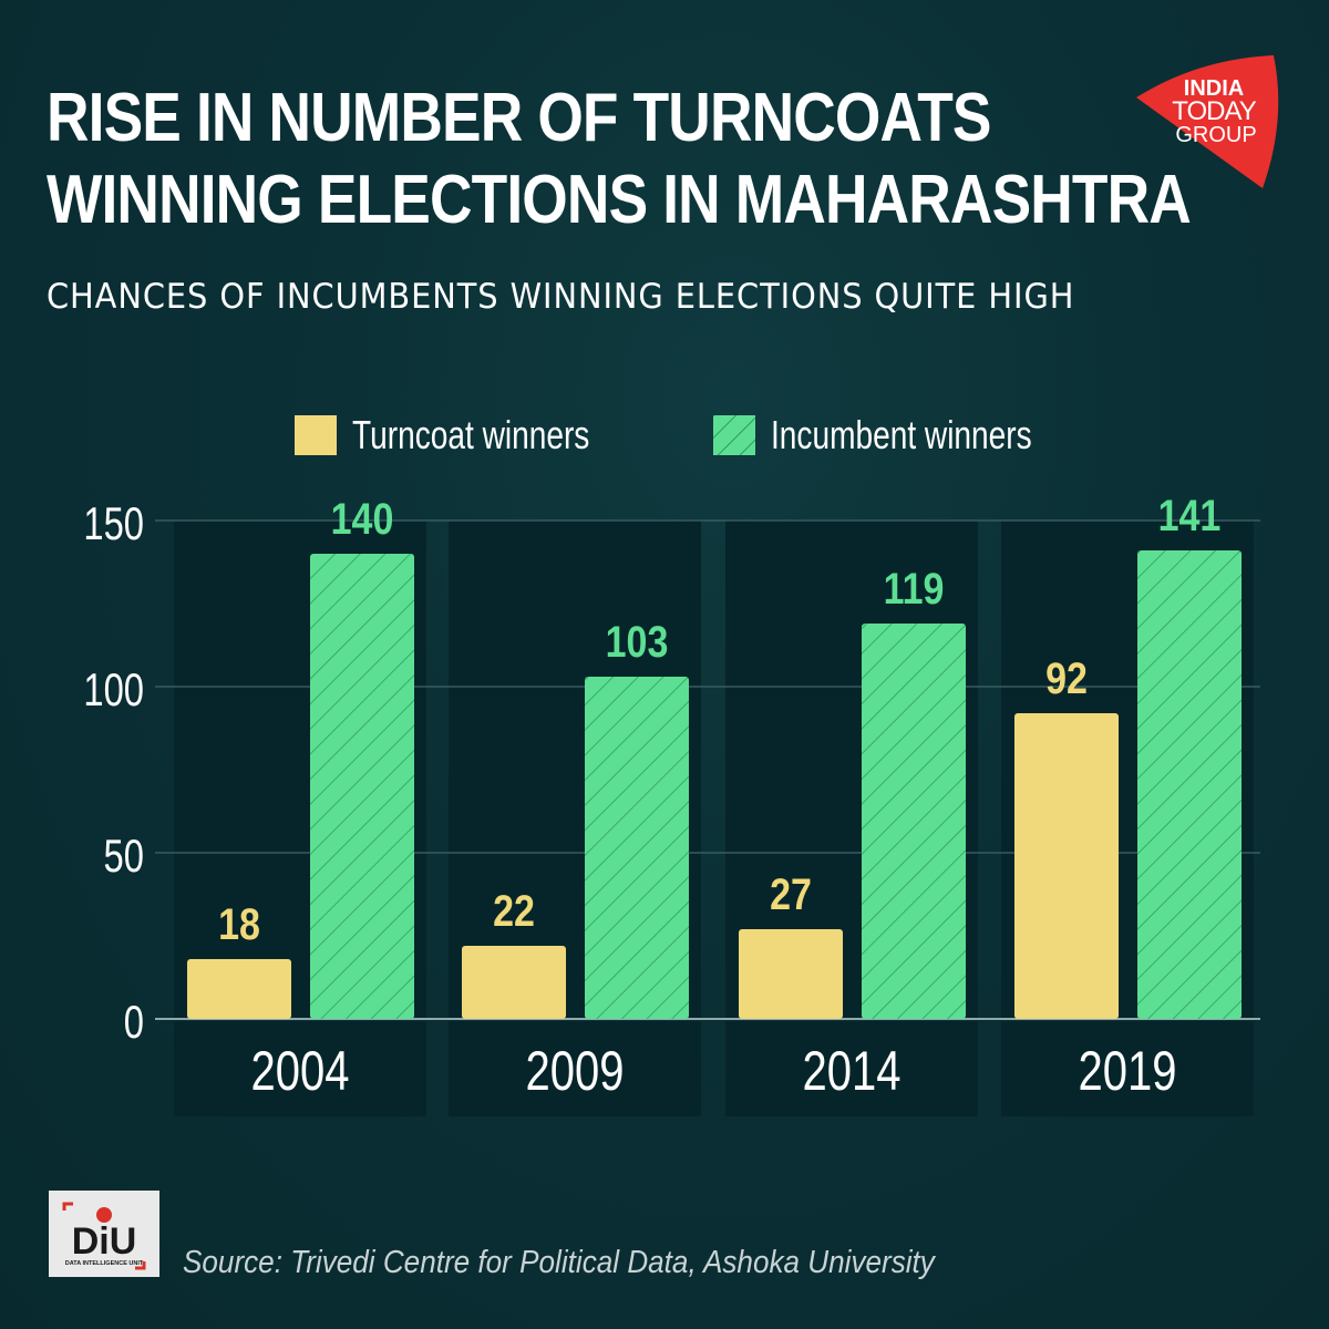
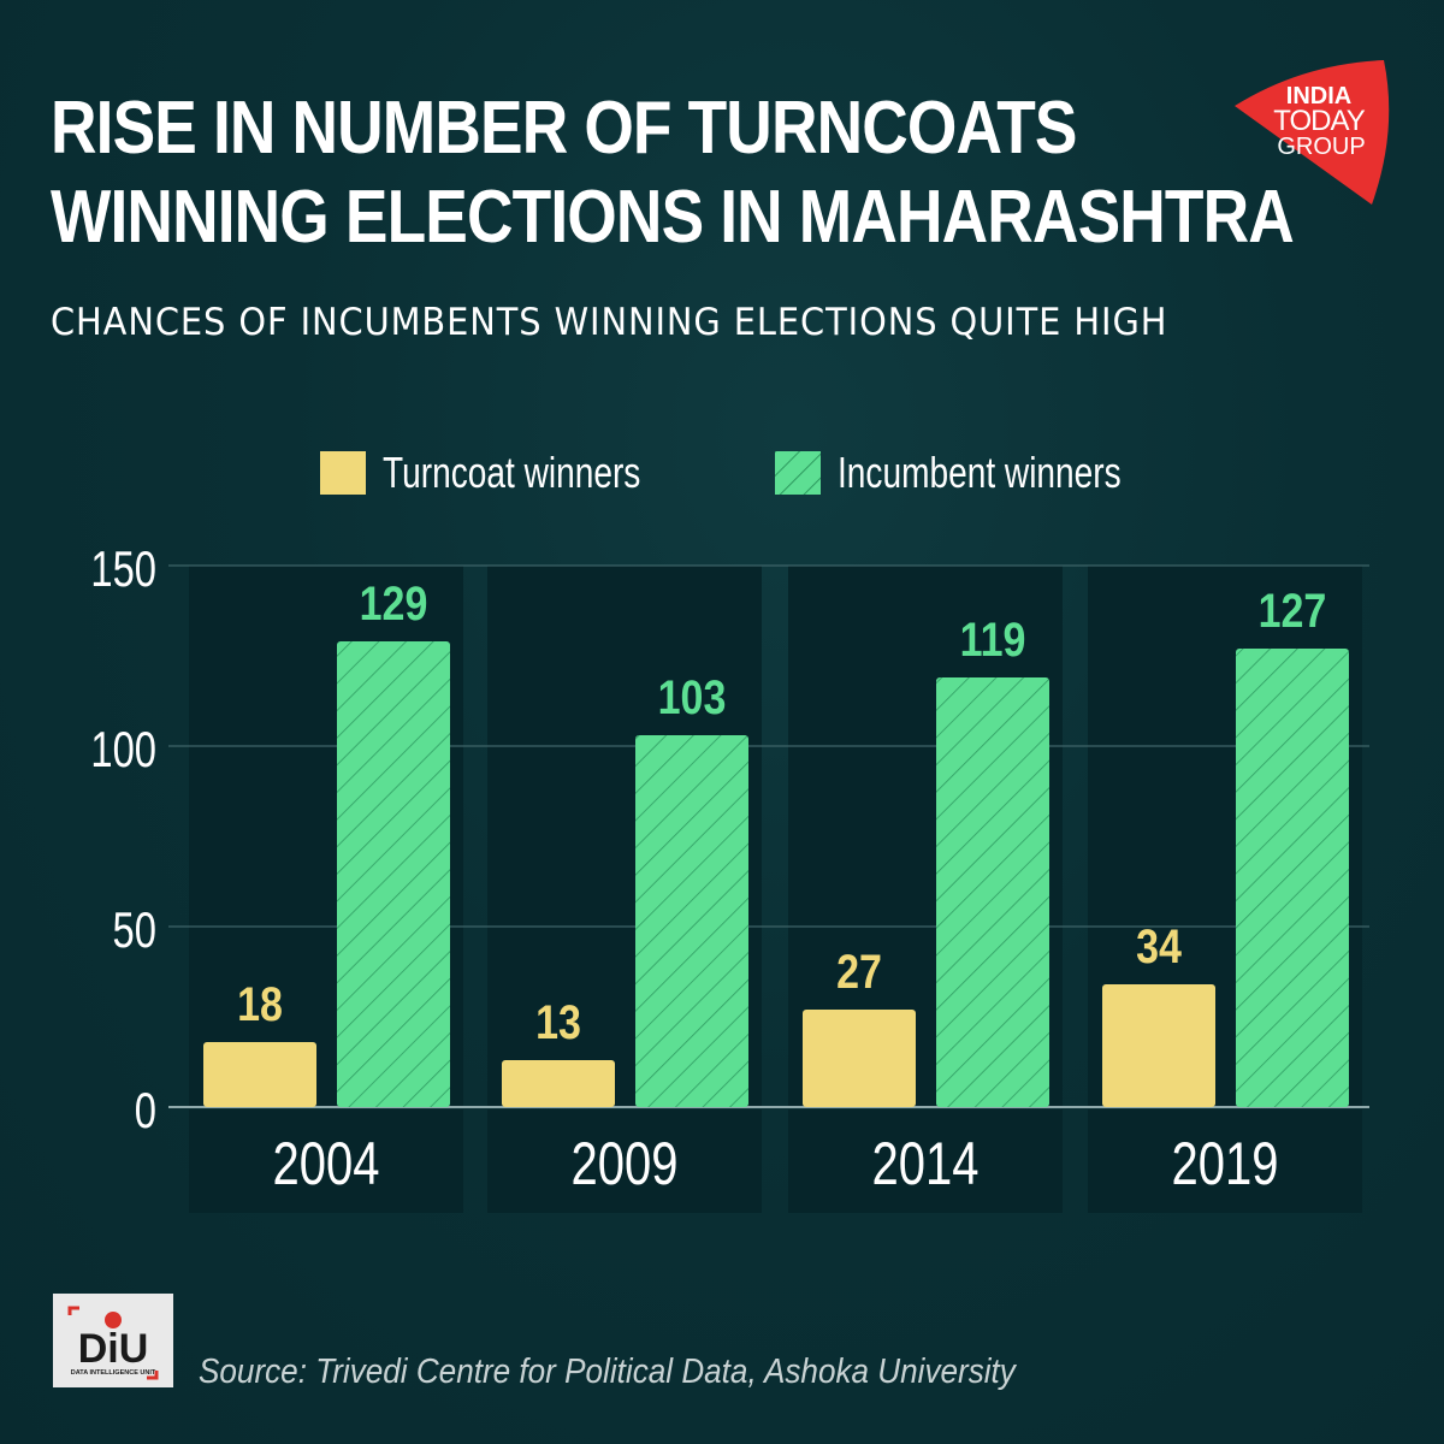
Incumbent winners/2004: 140 -> 129
Turncoat winners/2009: 22 -> 13
Turncoat winners/2019: 92 -> 34
Incumbent winners/2019: 141 -> 127
